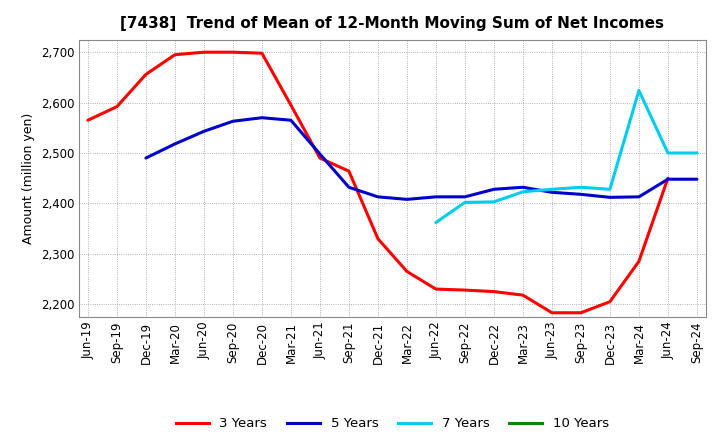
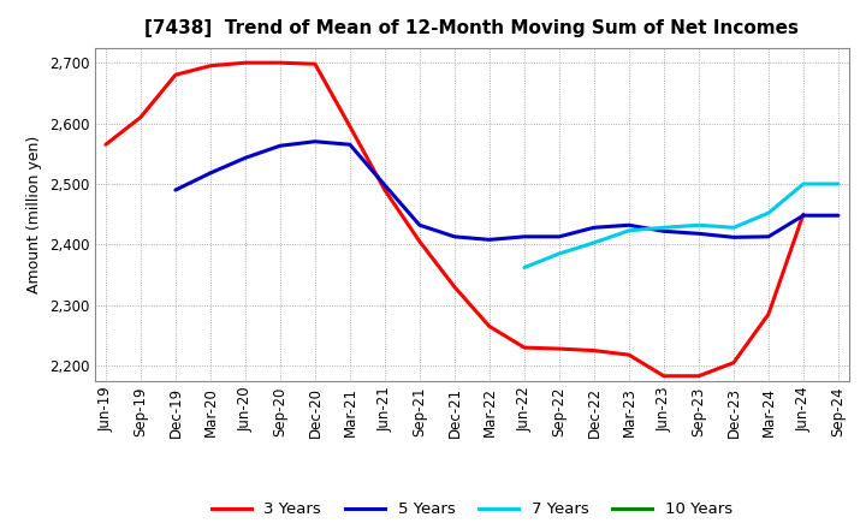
3 Years/Sep-19: 2,592 -> 2,610
3 Years/Dec-19: 2,656 -> 2,680
3 Years/Sep-21: 2,464 -> 2,405
7 Years/Sep-22: 2,402 -> 2,385
7 Years/Mar-24: 2,624 -> 2,452
